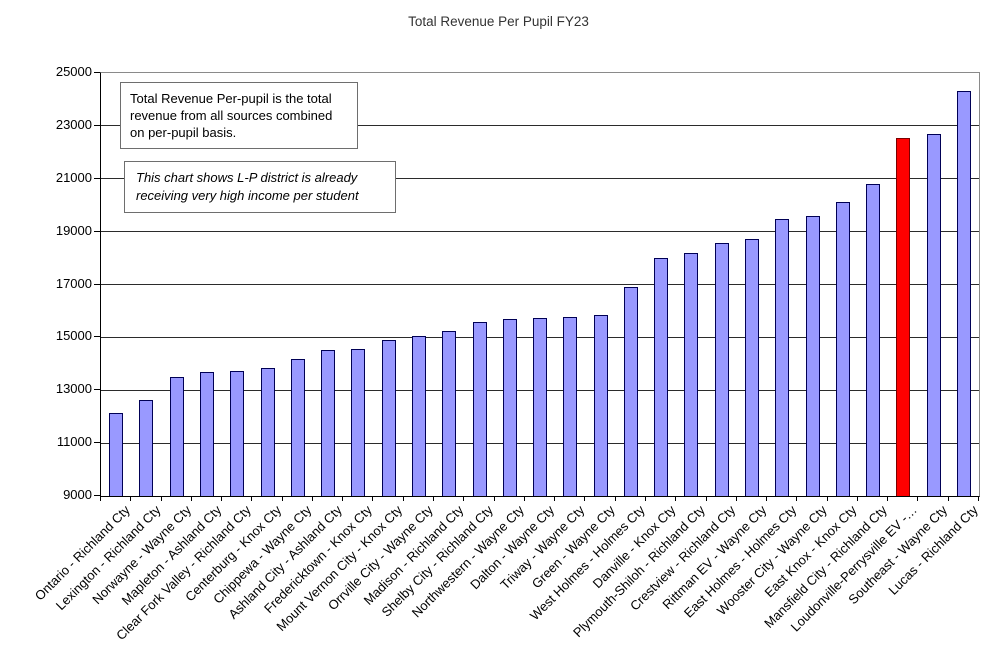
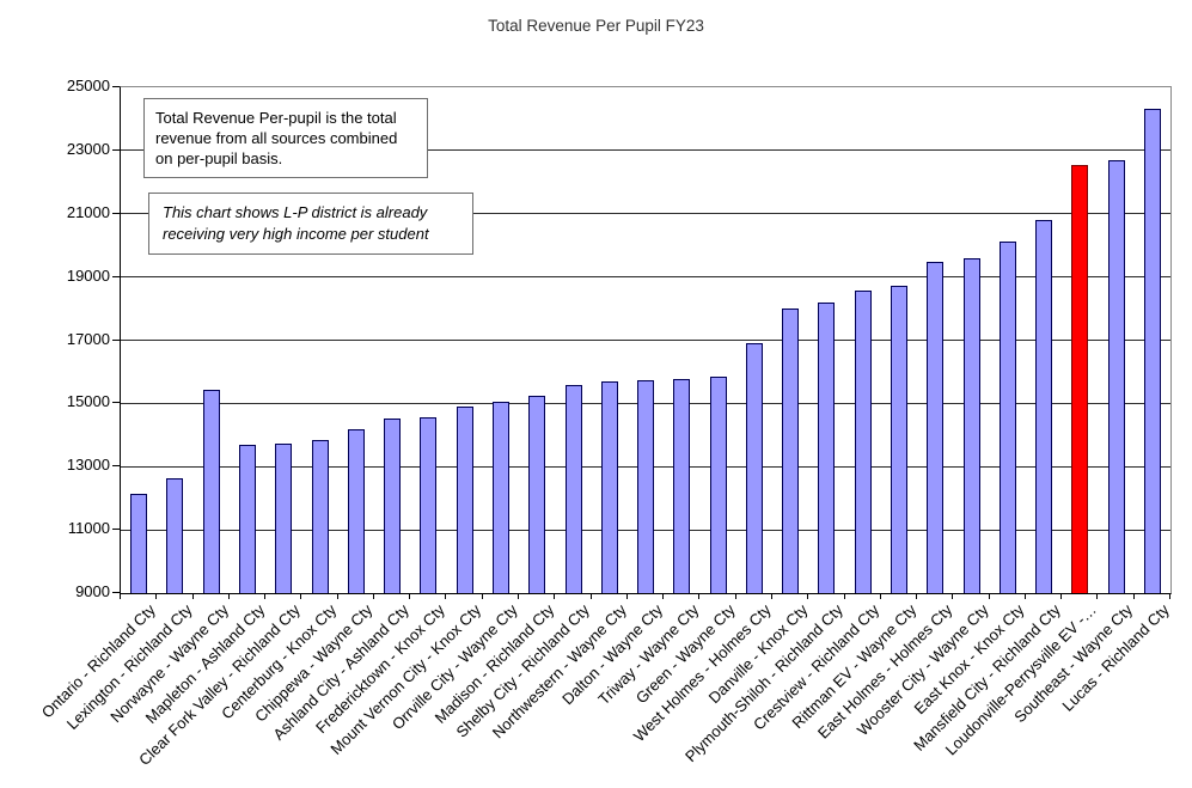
Norwayne - Wayne Cty: 13400 -> 15400
